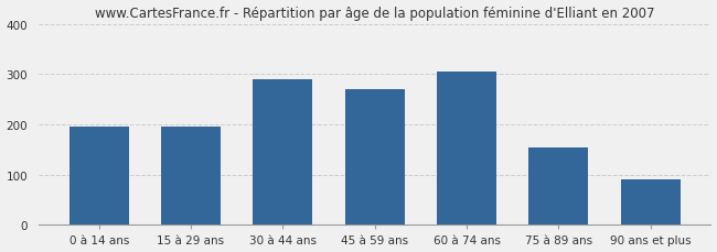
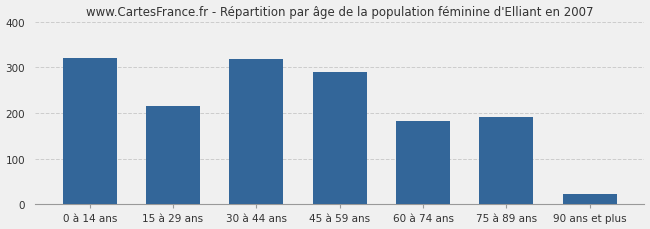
0 à 14 ans: 195 -> 320
15 à 29 ans: 195 -> 216
30 à 44 ans: 290 -> 317
45 à 59 ans: 270 -> 289
60 à 74 ans: 305 -> 182
75 à 89 ans: 155 -> 191
90 ans et plus: 90 -> 22
